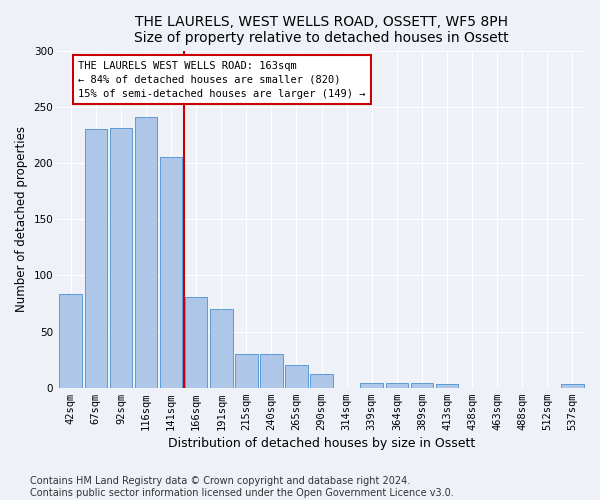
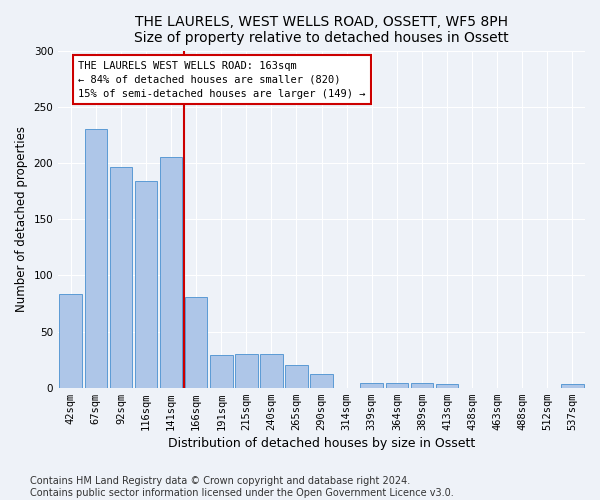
92sqm: 231 -> 196
116sqm: 241 -> 184
191sqm: 70 -> 29
